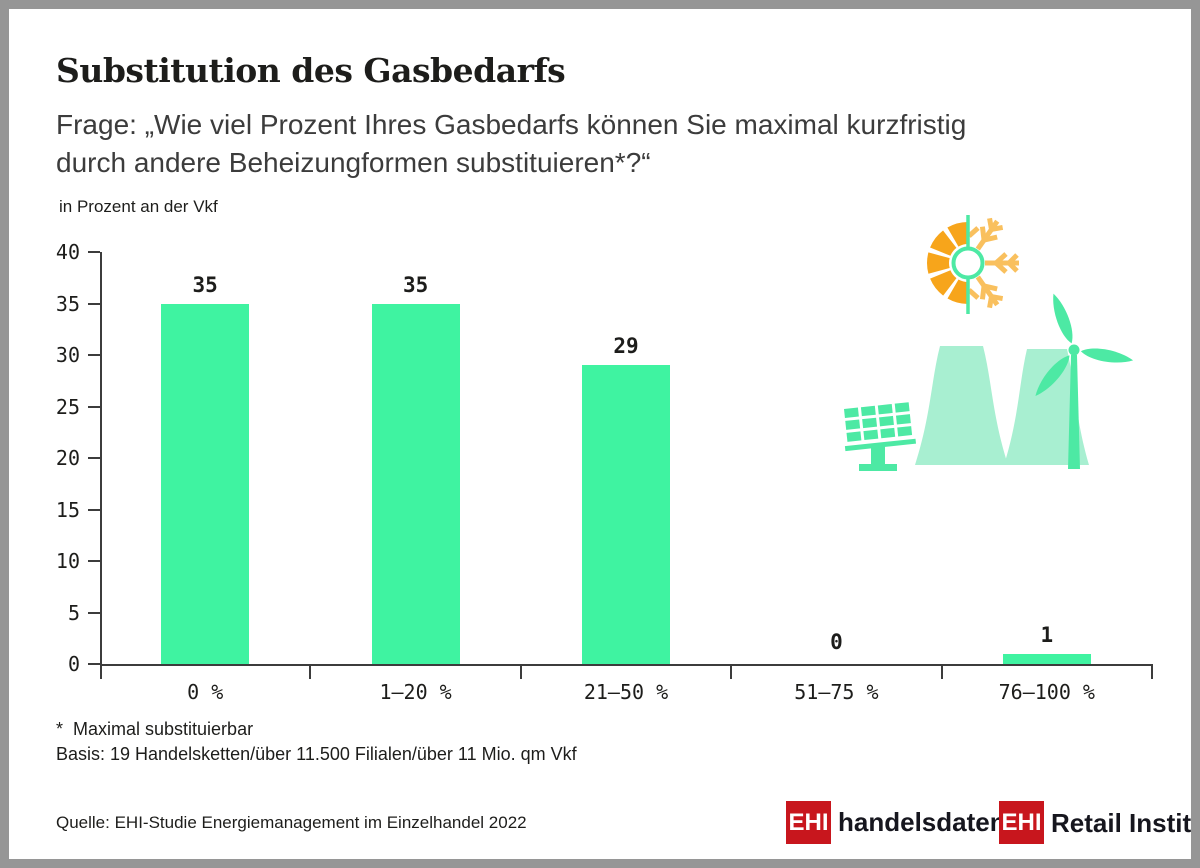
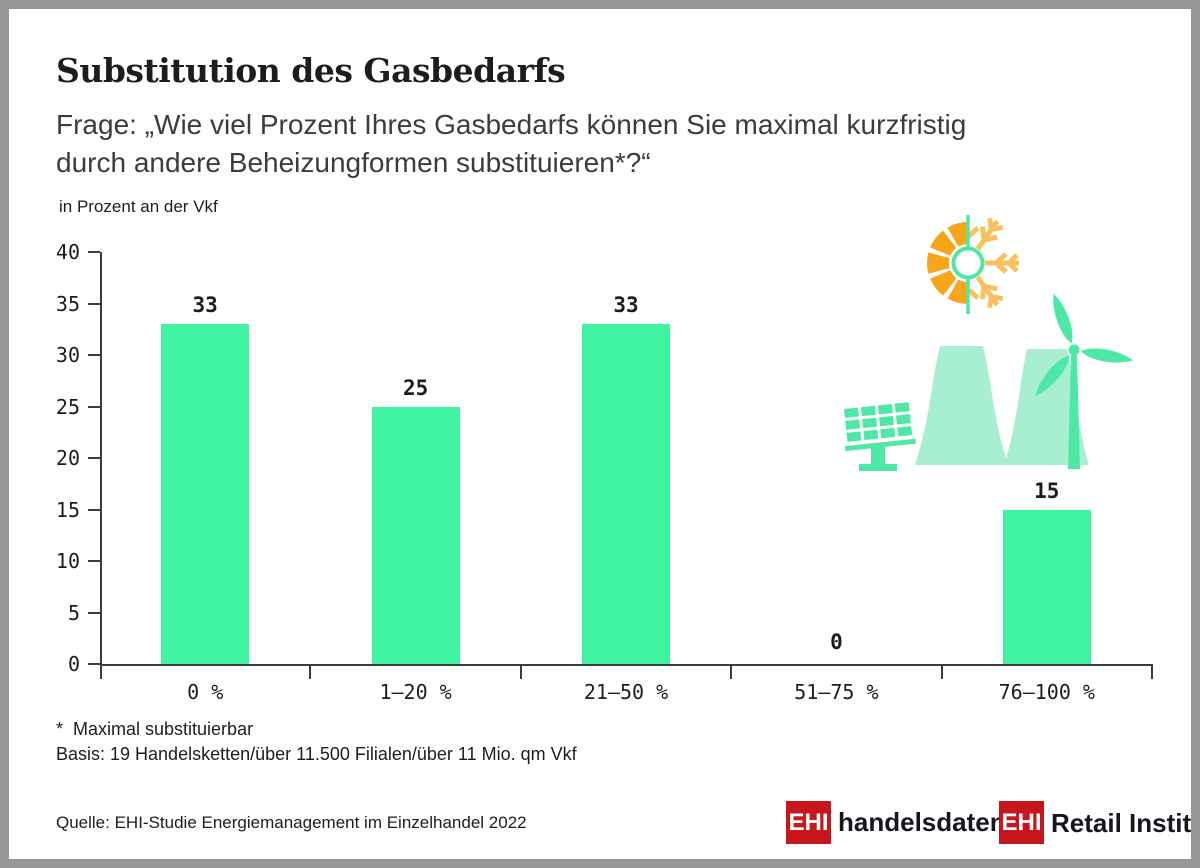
0 %: 35 -> 33
1–20 %: 35 -> 25
21–50 %: 29 -> 33
76–100 %: 1 -> 15
